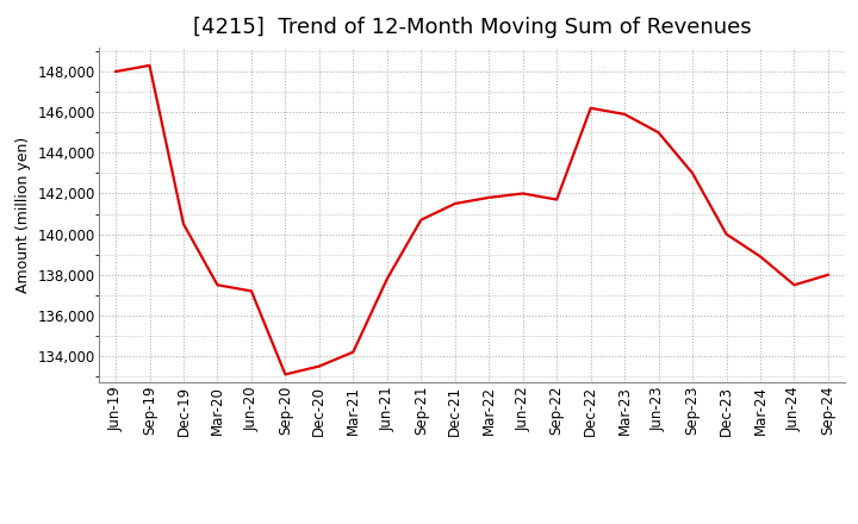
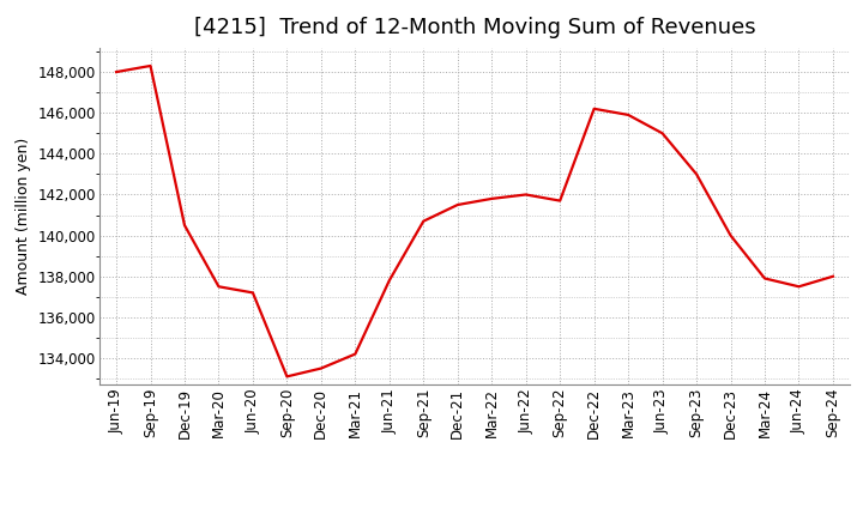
Mar-24: 138,900 -> 137,900
